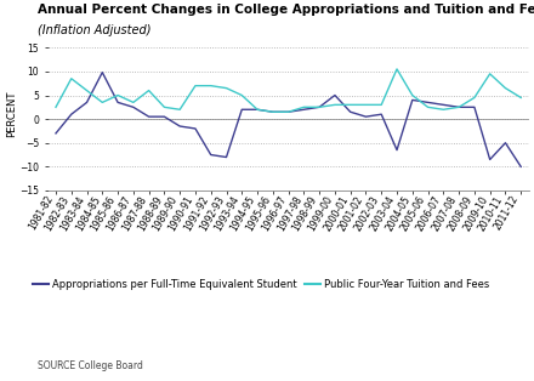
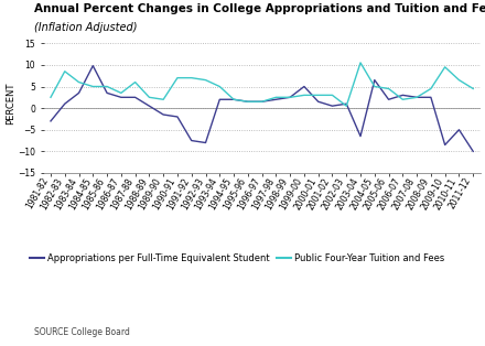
Public Four-Year Tuition and Fees/1984-85: 3.5 -> 5.0
Appropriations per Full-Time Equivalent Student/1987-88: 0.5 -> 2.5
Public Four-Year Tuition and Fees/2002-03: 3.0 -> 0.5
Appropriations per Full-Time Equivalent Student/2004-05: 4.0 -> 6.5
Appropriations per Full-Time Equivalent Student/2005-06: 3.5 -> 2.0
Public Four-Year Tuition and Fees/2005-06: 2.5 -> 4.5
